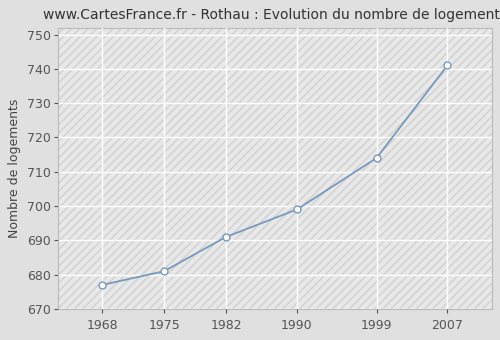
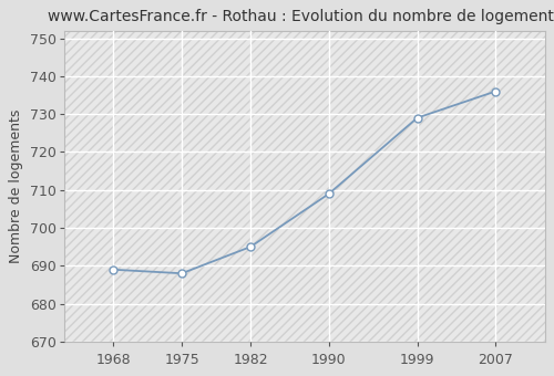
1968: 677 -> 689
1975: 681 -> 688
1982: 691 -> 695
1990: 699 -> 709
1999: 714 -> 729
2007: 741 -> 736
